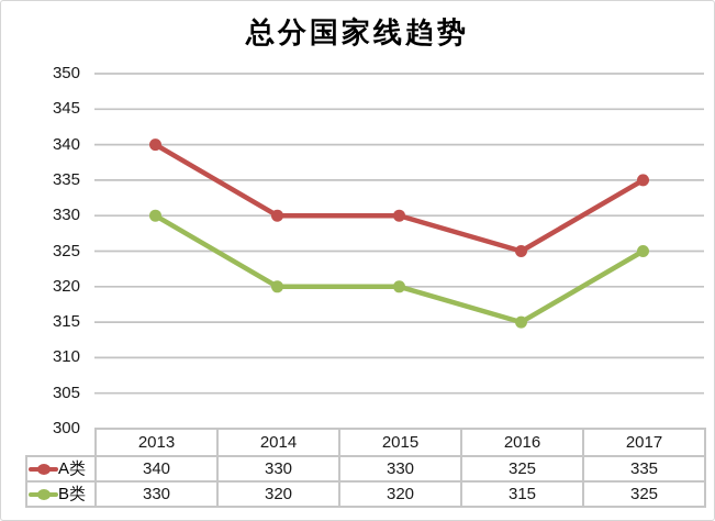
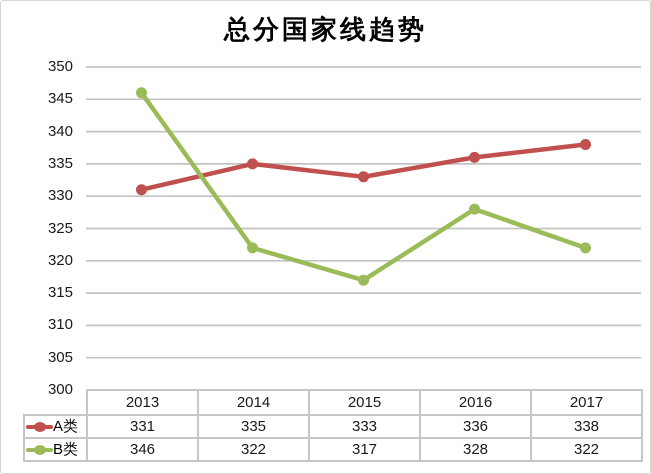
A类/2013: 340 -> 331
B类/2013: 330 -> 346
A类/2014: 330 -> 335
B类/2014: 320 -> 322
A类/2015: 330 -> 333
B类/2015: 320 -> 317
A类/2016: 325 -> 336
B类/2016: 315 -> 328
A类/2017: 335 -> 338
B类/2017: 325 -> 322
